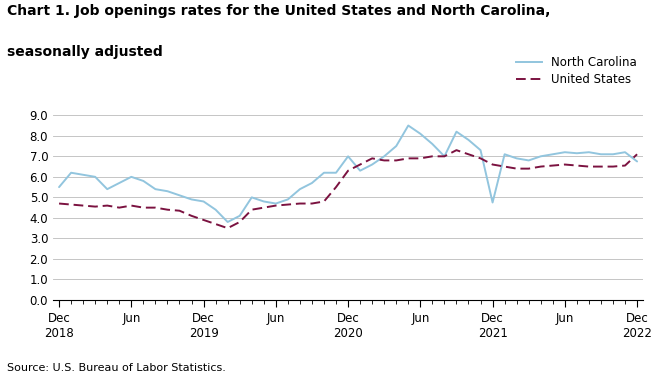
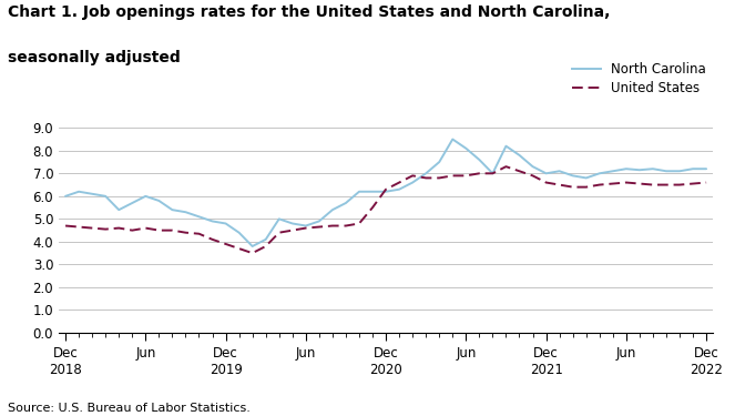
North Carolina/Dec 2018: 5.50 -> 6.00
North Carolina/Dec 2020: 7.00 -> 6.20
North Carolina/Dec 2021: 4.75 -> 7.00
North Carolina/Dec 2022: 6.75 -> 7.20
United States/Dec 2022: 7.10 -> 6.60
